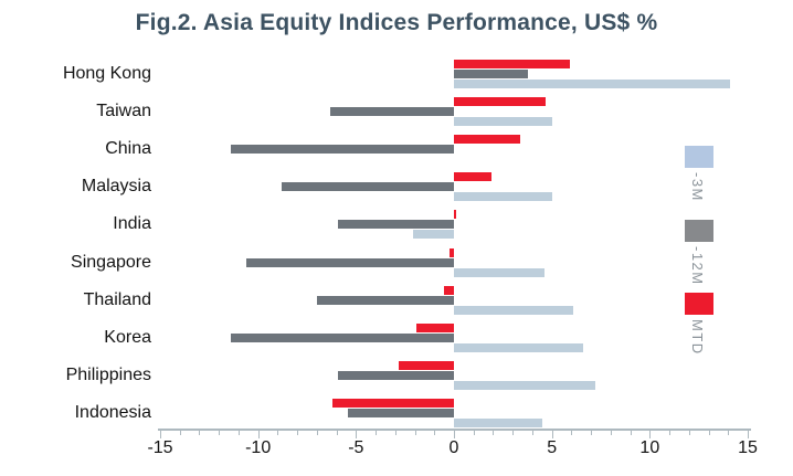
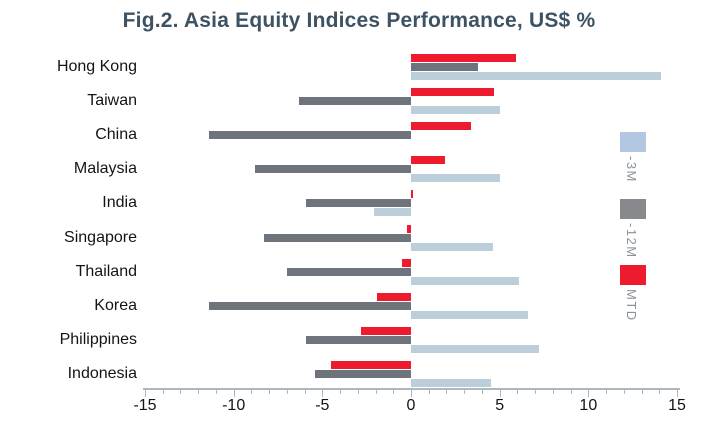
-12M/Singapore: -10.6 -> -8.3
MTD/Indonesia: -6.2 -> -4.5
